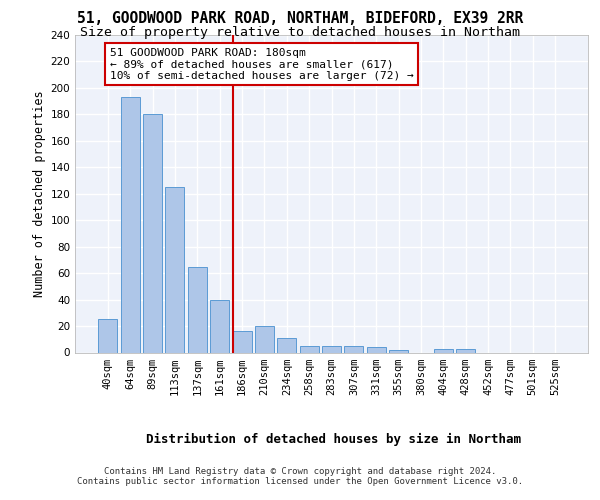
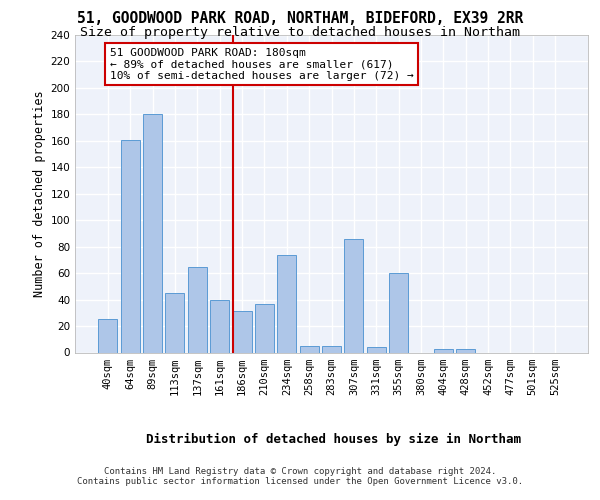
64sqm: 193 -> 161
113sqm: 125 -> 45
186sqm: 16 -> 31
210sqm: 20 -> 37
234sqm: 11 -> 74
307sqm: 5 -> 86
355sqm: 2 -> 60
